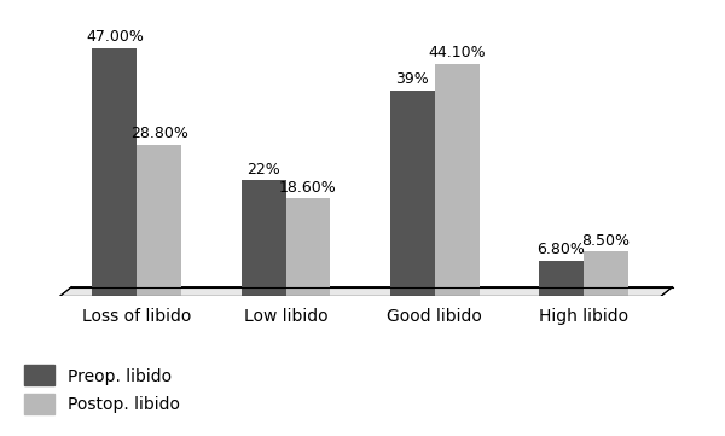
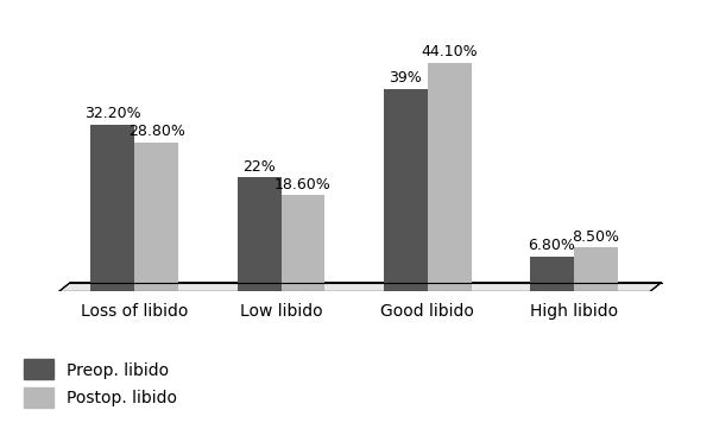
Preop. libido/Loss of libido: 47.00% -> 32.20%
